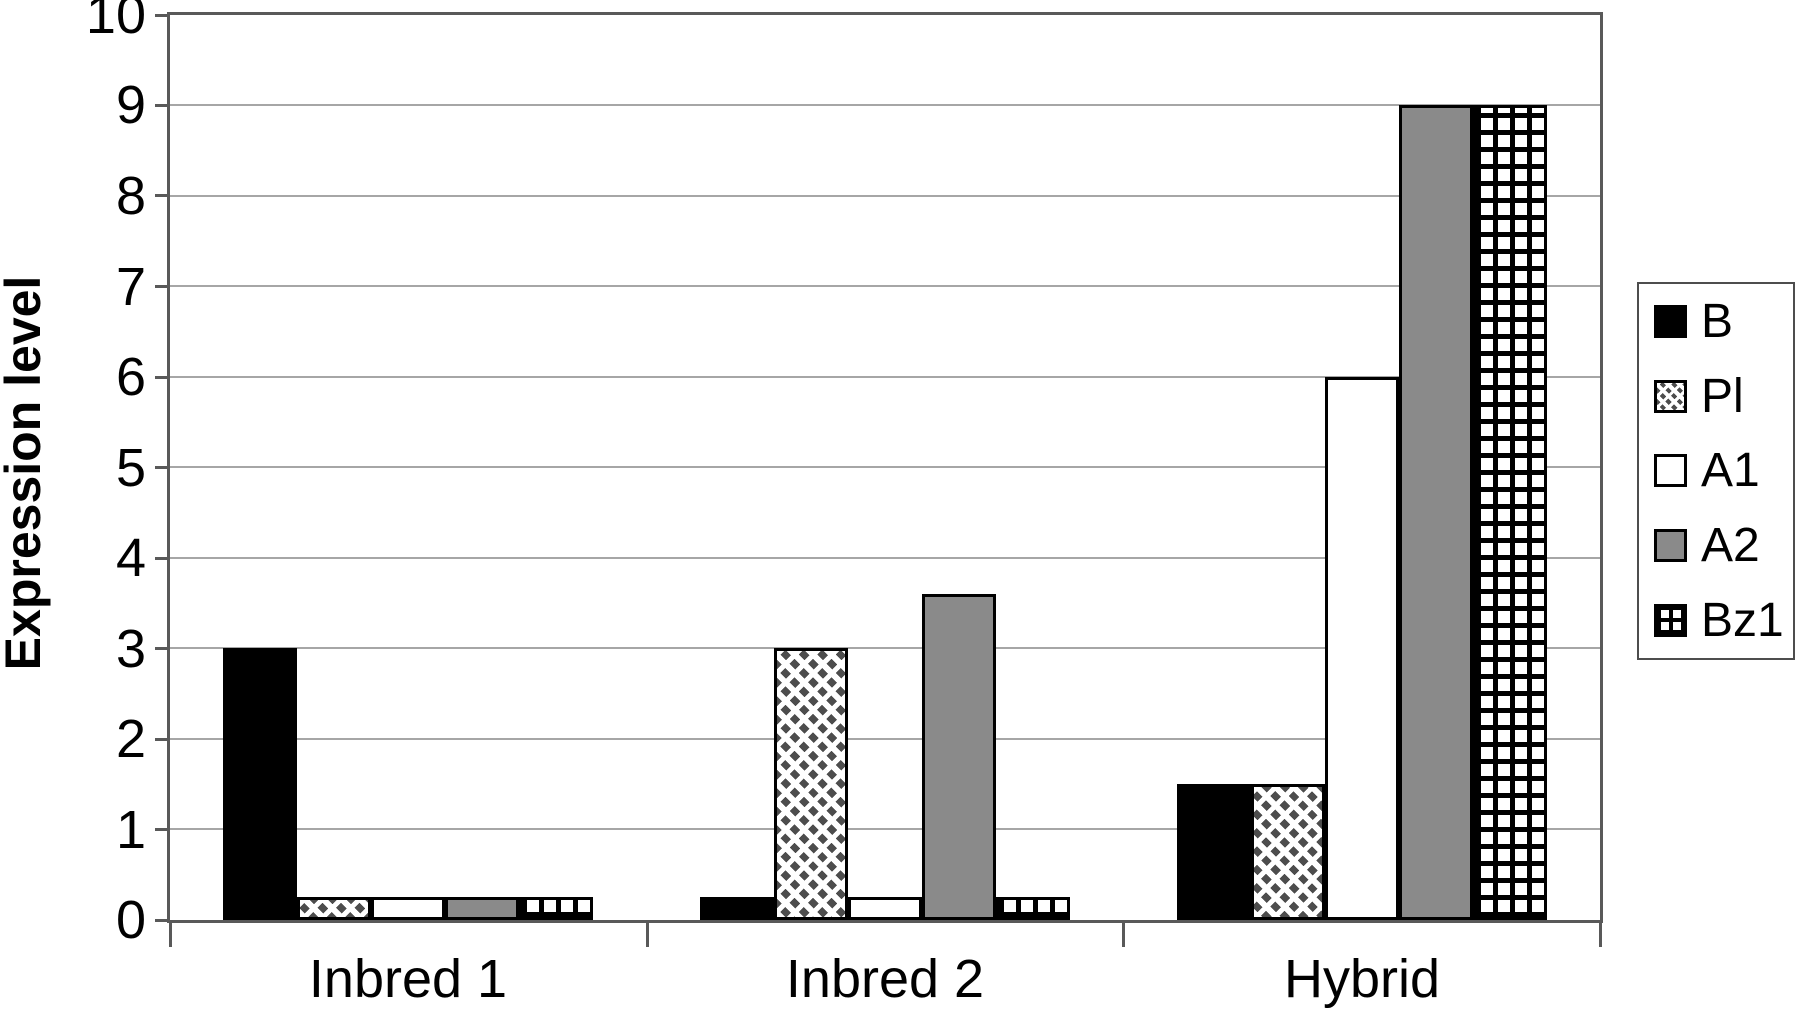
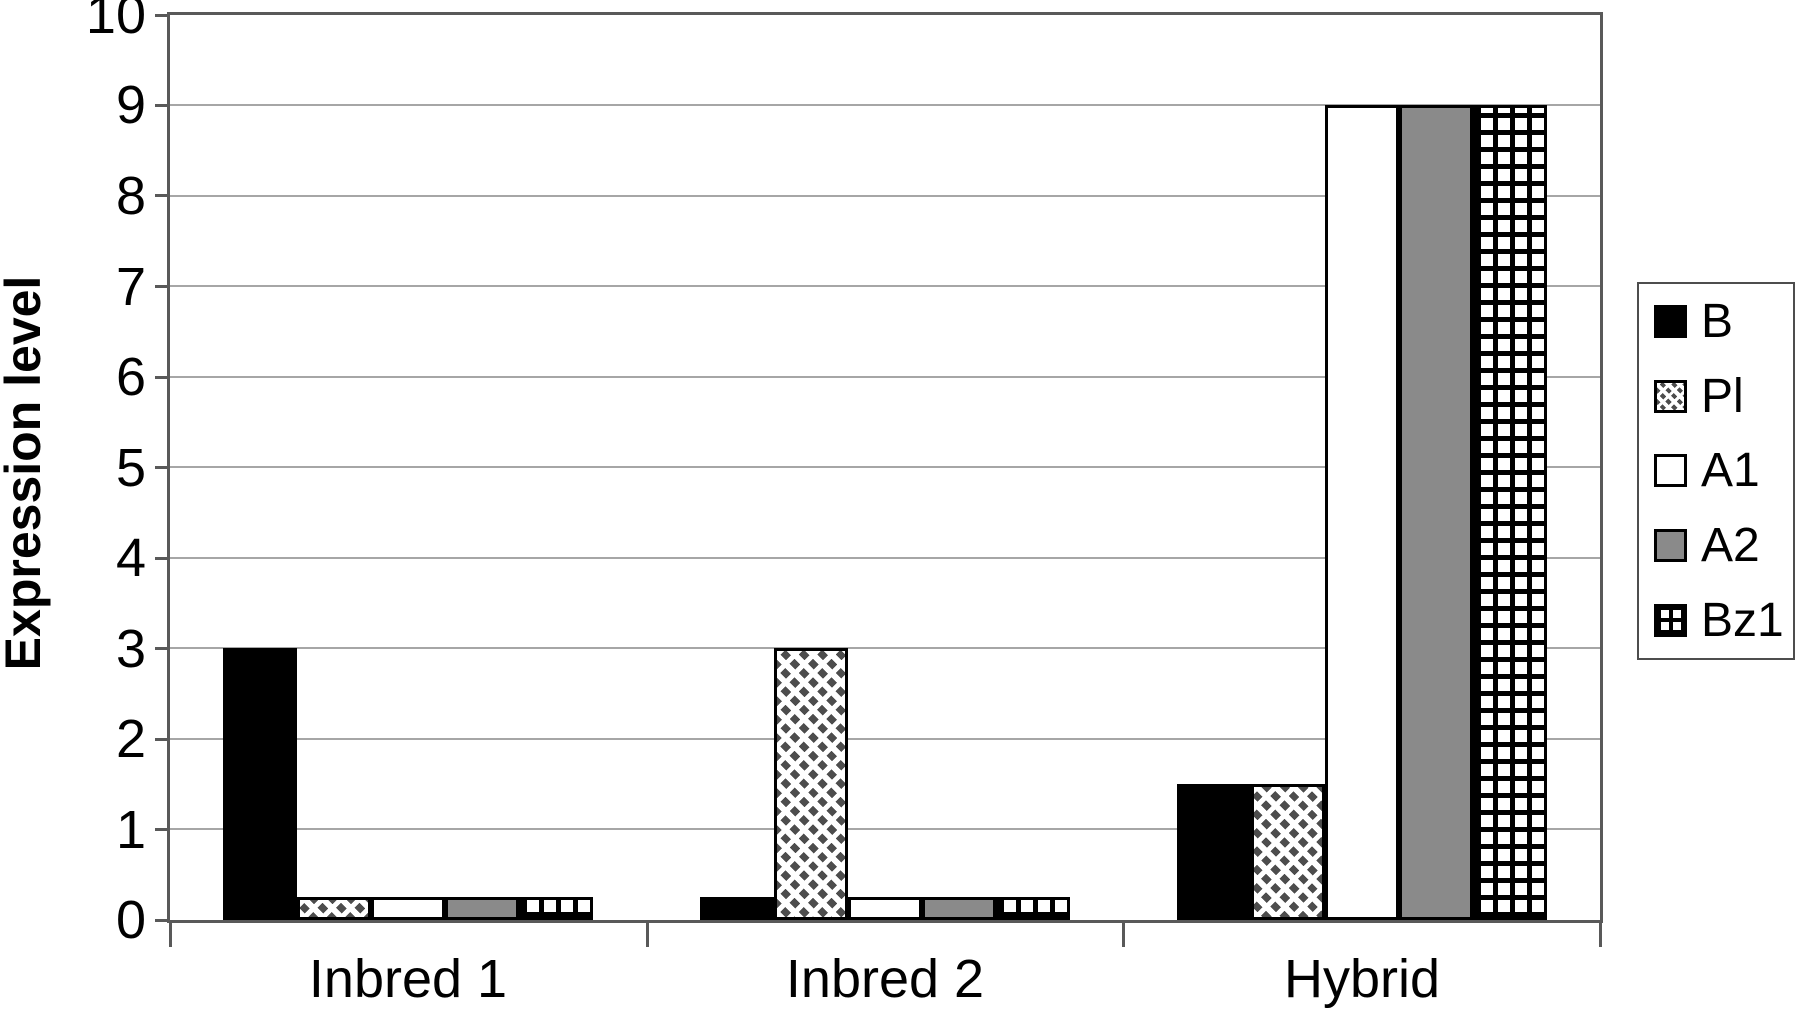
A2/Inbred 2: 3.6 -> 0.2
A1/Hybrid: 6.0 -> 9.0
